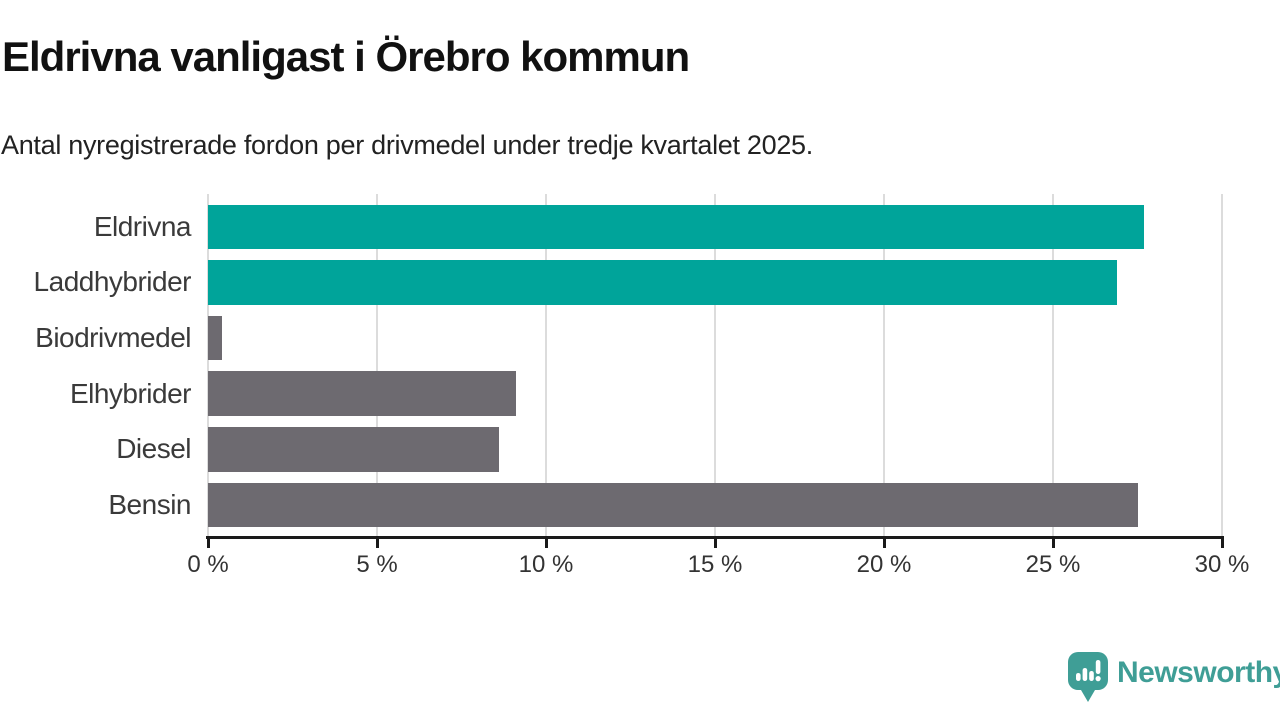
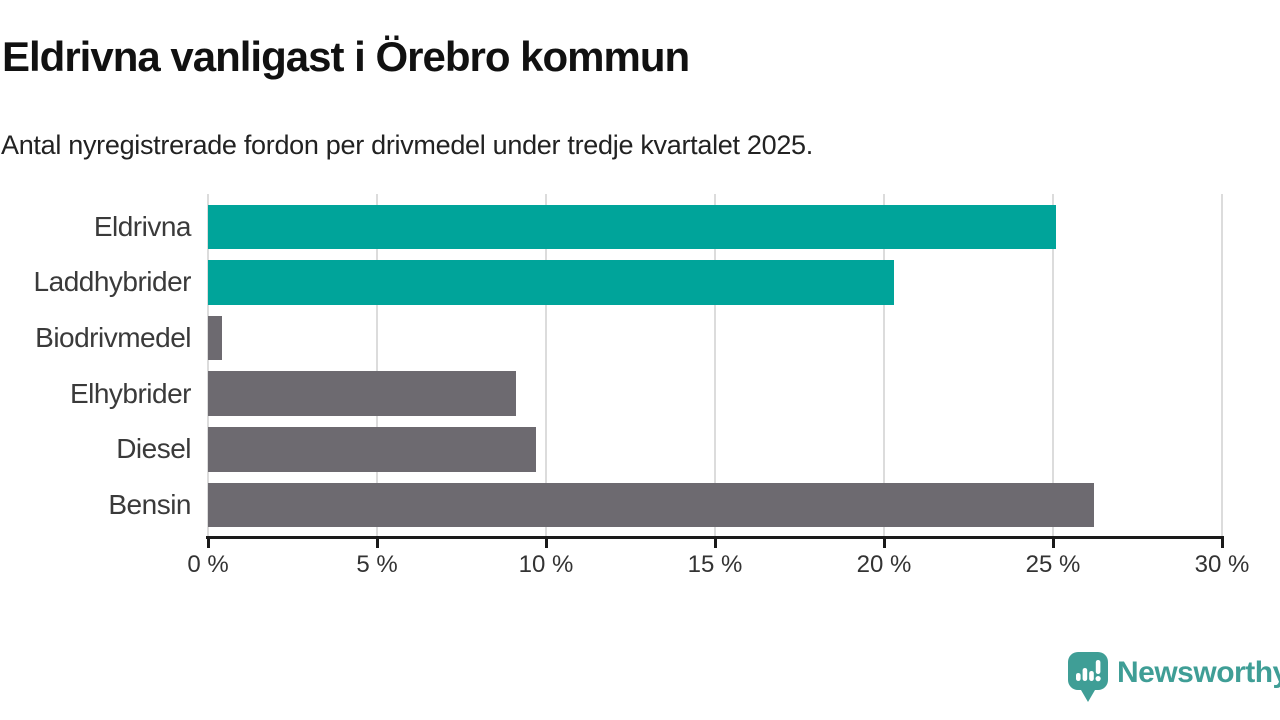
Eldrivna: 27.7% -> 25.1%
Laddhybrider: 26.9% -> 20.3%
Diesel: 8.6% -> 9.7%
Bensin: 27.5% -> 26.2%
